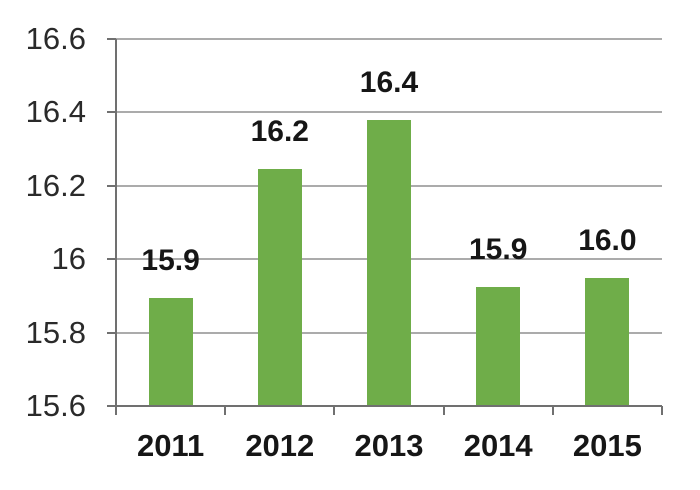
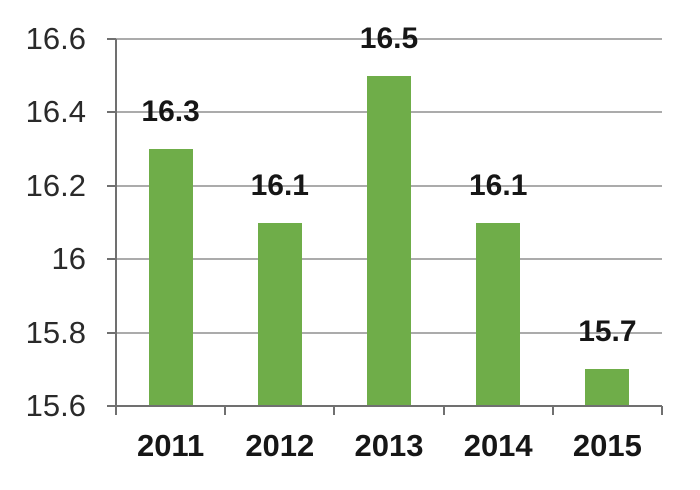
2011: 15.9 -> 16.3
2012: 16.2 -> 16.1
2013: 16.4 -> 16.5
2014: 15.9 -> 16.1
2015: 16.0 -> 15.7
